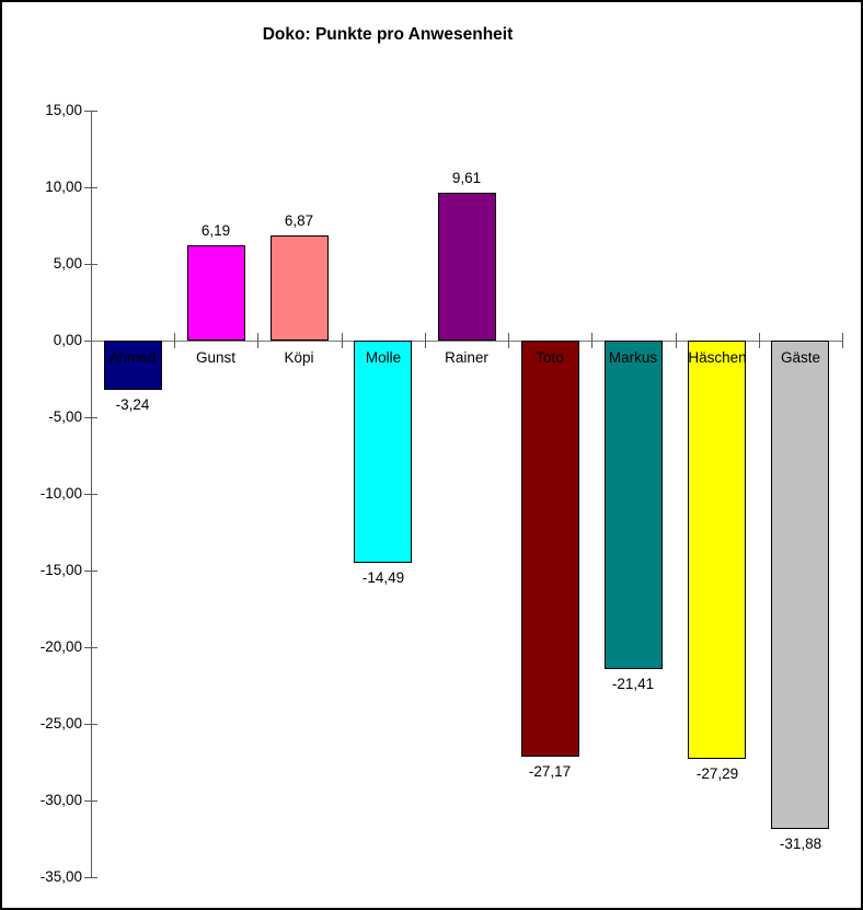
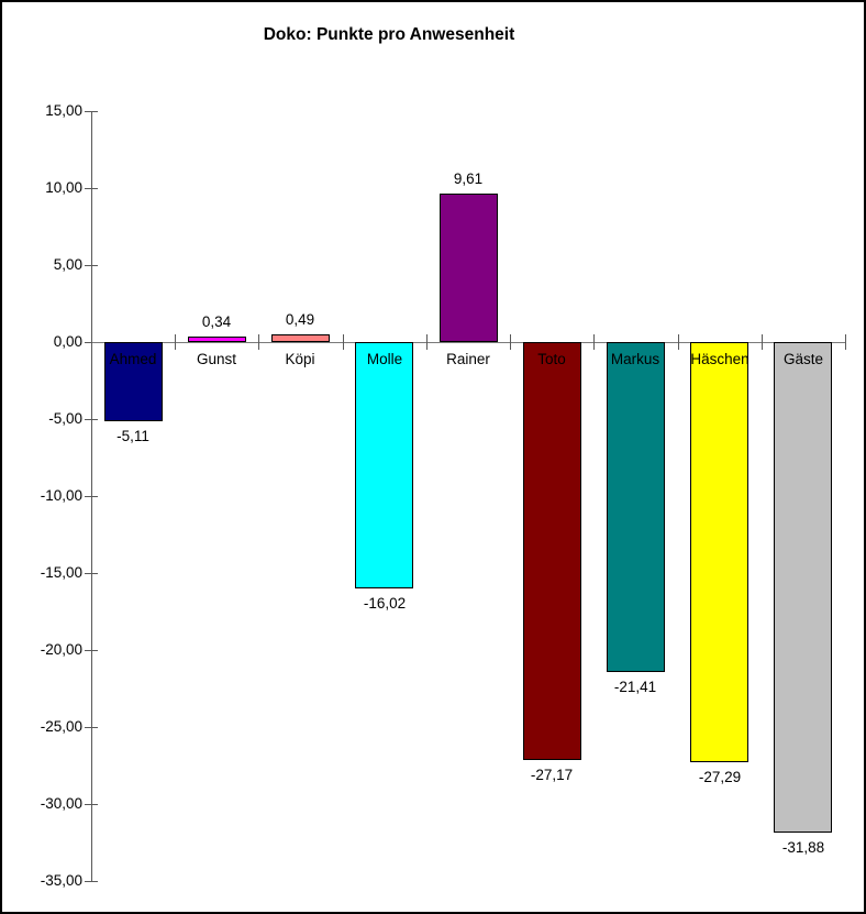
Ahmed: -3,24 -> -5,11
Gunst: 6,19 -> 0,34
Köpi: 6,87 -> 0,49
Molle: -14,49 -> -16,02
